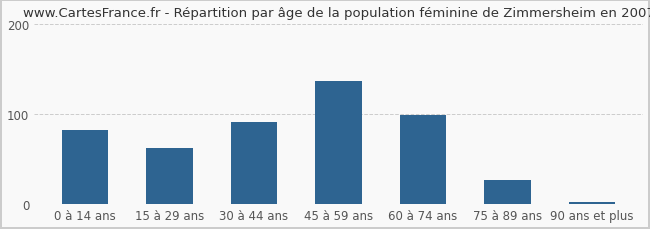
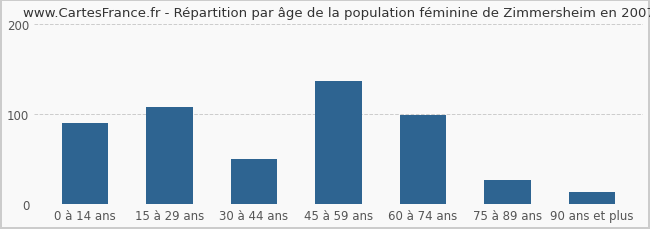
0 à 14 ans: 83 -> 90
15 à 29 ans: 62 -> 108
30 à 44 ans: 91 -> 50
90 ans et plus: 2 -> 14
